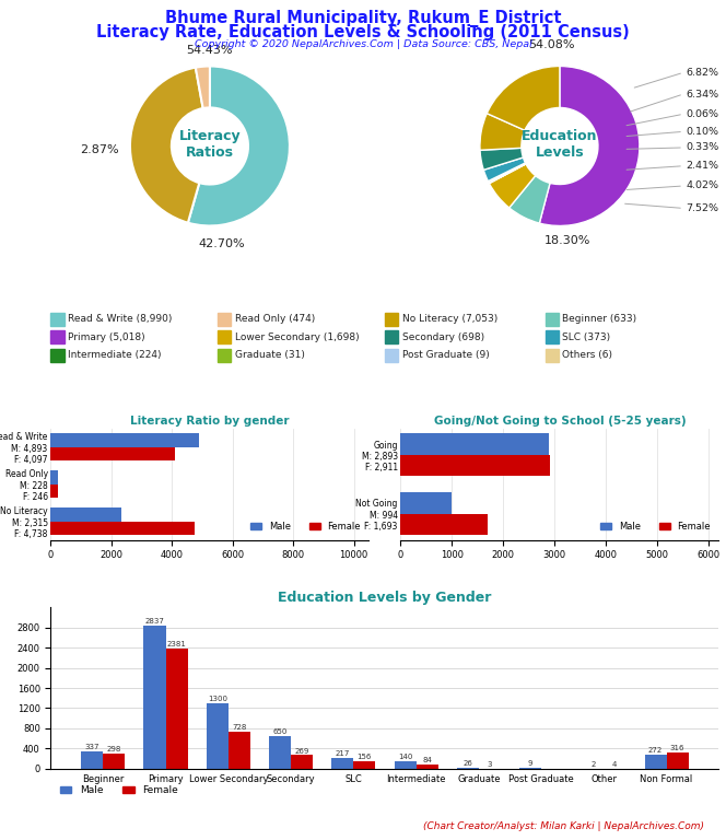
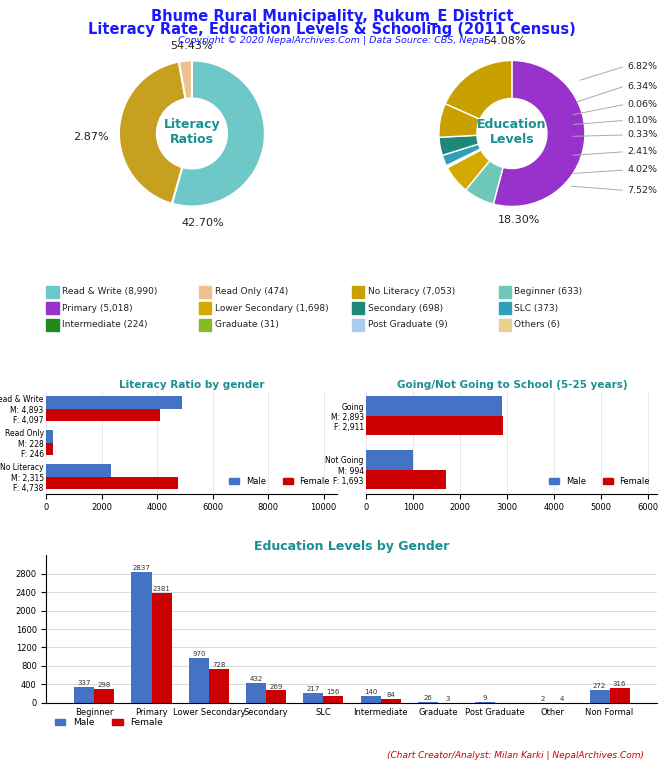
Education Levels by Gender/Male/Lower Secondary: 1300 -> 970
Education Levels by Gender/Male/Secondary: 650 -> 430
